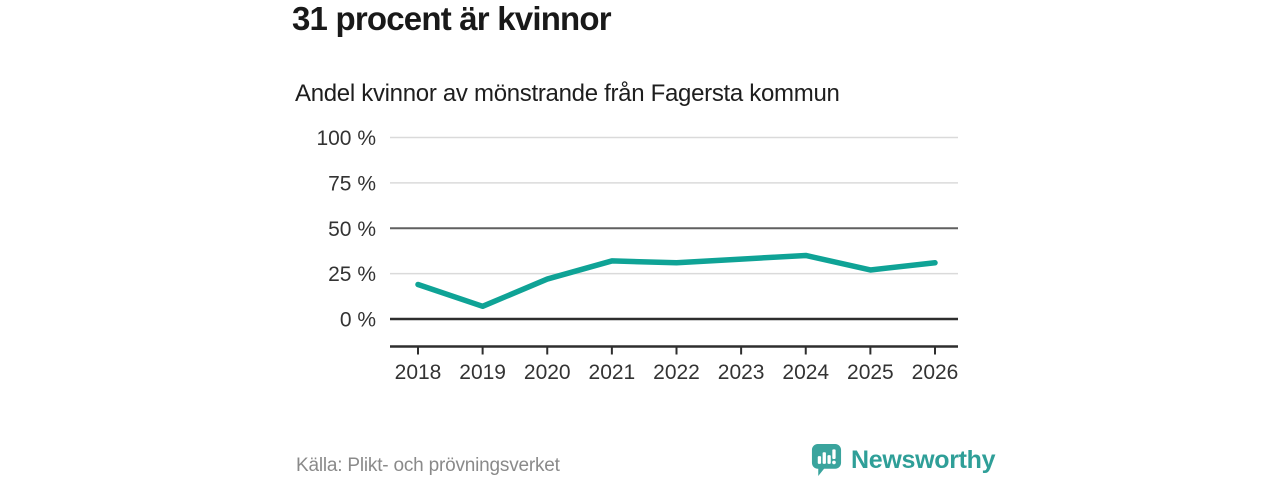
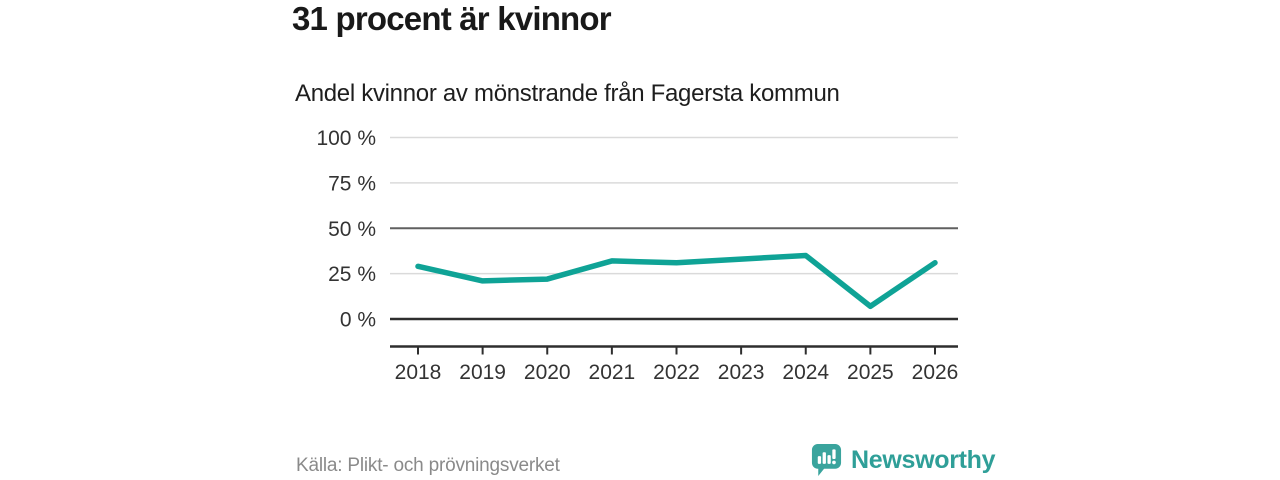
2018: 19% -> 29%
2019: 7% -> 21%
2025: 27% -> 7%
